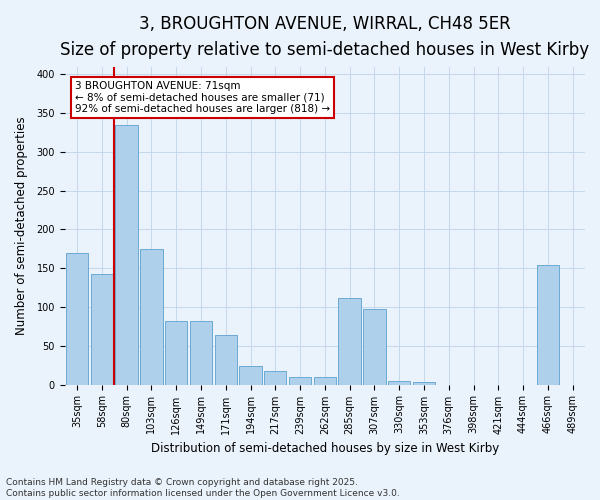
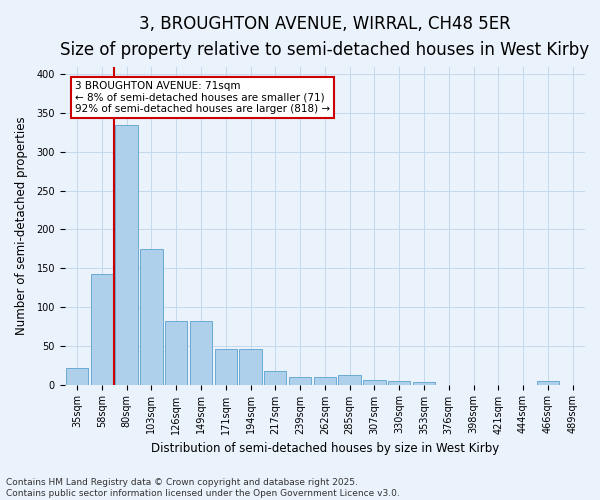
35sqm: 170 -> 22
171sqm: 64 -> 46
194sqm: 24 -> 46
285sqm: 112 -> 12
307sqm: 98 -> 6
466sqm: 154 -> 5
